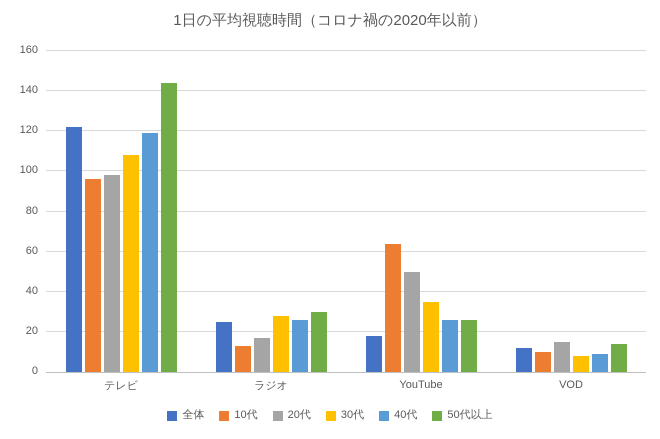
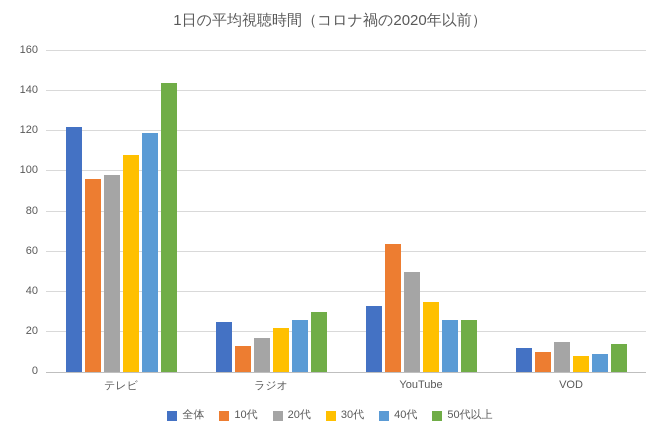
30代/ラジオ: 28 -> 22
全体/YouTube: 18 -> 33
